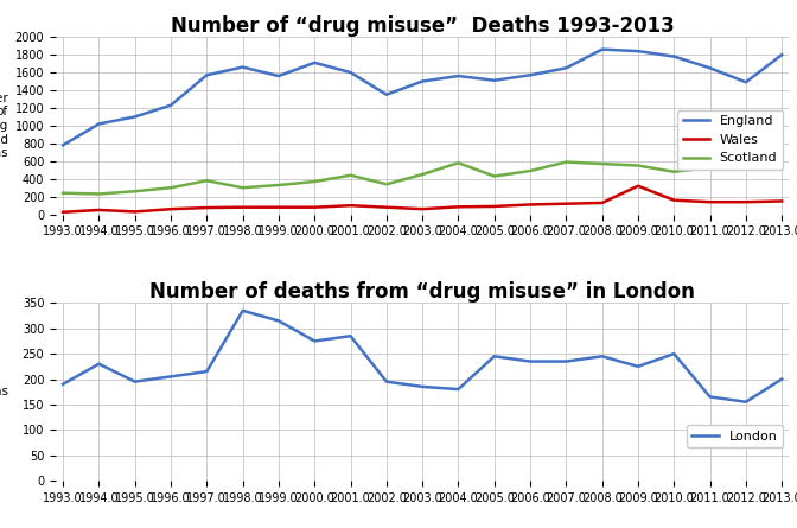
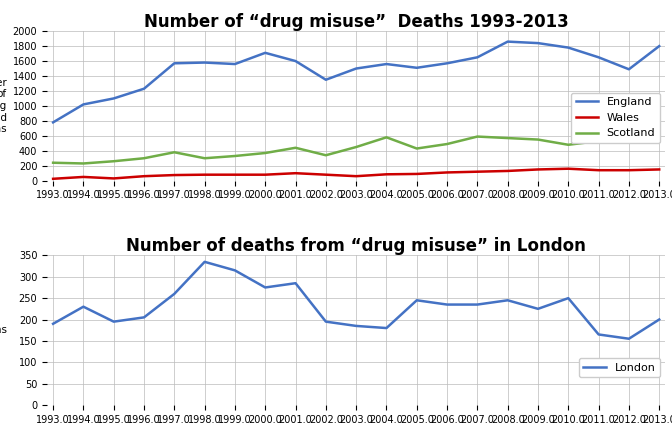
Number of “drug misuse” Deaths 1993-2013/England/1998.0: 1660 -> 1580
Number of “drug misuse” Deaths 1993-2013/Wales/2009.0: 320 -> 150
Number of deaths from “drug misuse” in London/1997.0: 215 -> 260
